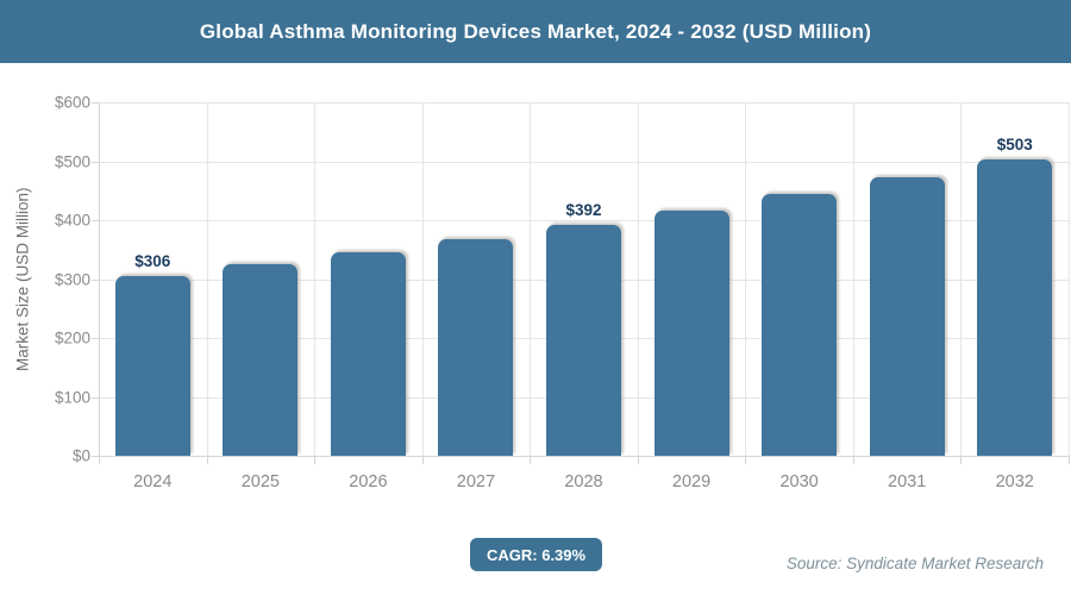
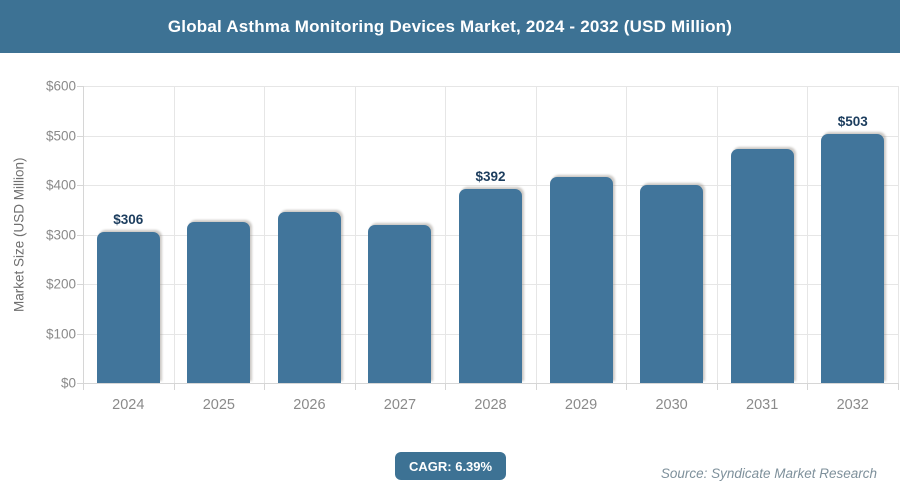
2027: $370 -> $320
2030: $440 -> $400
